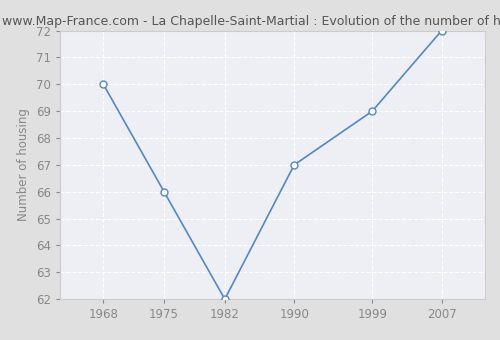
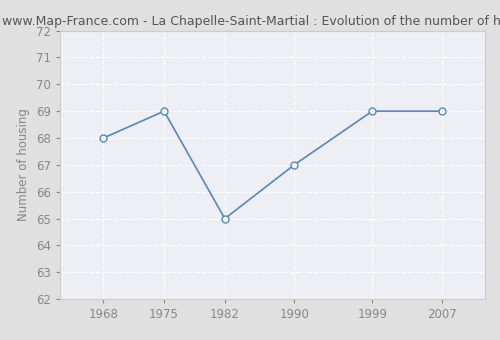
1968: 70 -> 68
1975: 66 -> 69
1982: 62 -> 65
2007: 72 -> 69
